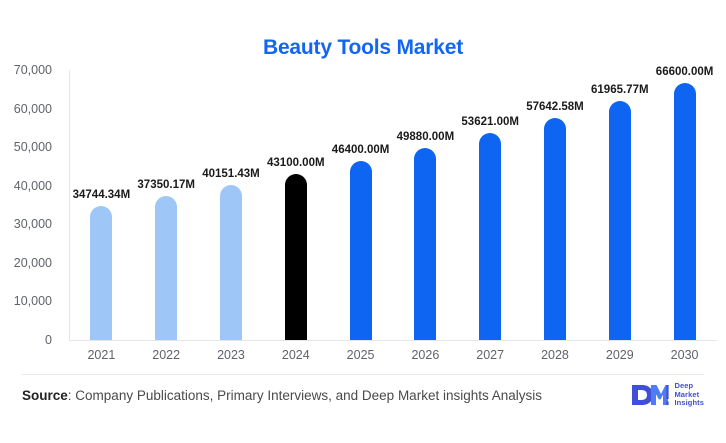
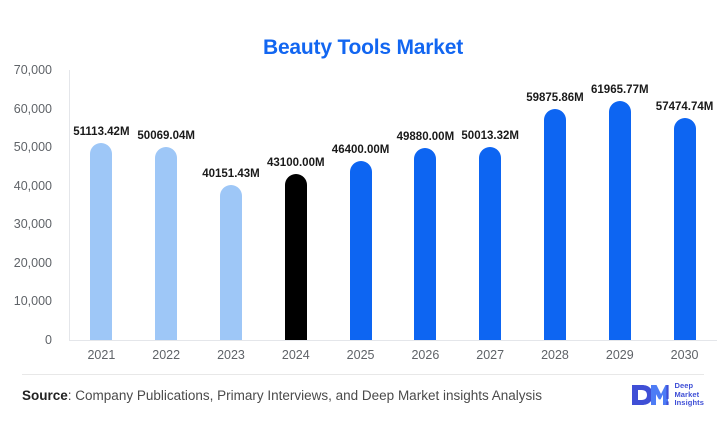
2021: 34744.34M -> 51113.42M
2022: 37350.17M -> 50069.04M
2027: 53621.00M -> 50013.32M
2028: 57642.58M -> 59875.86M
2030: 66600.00M -> 57474.74M
